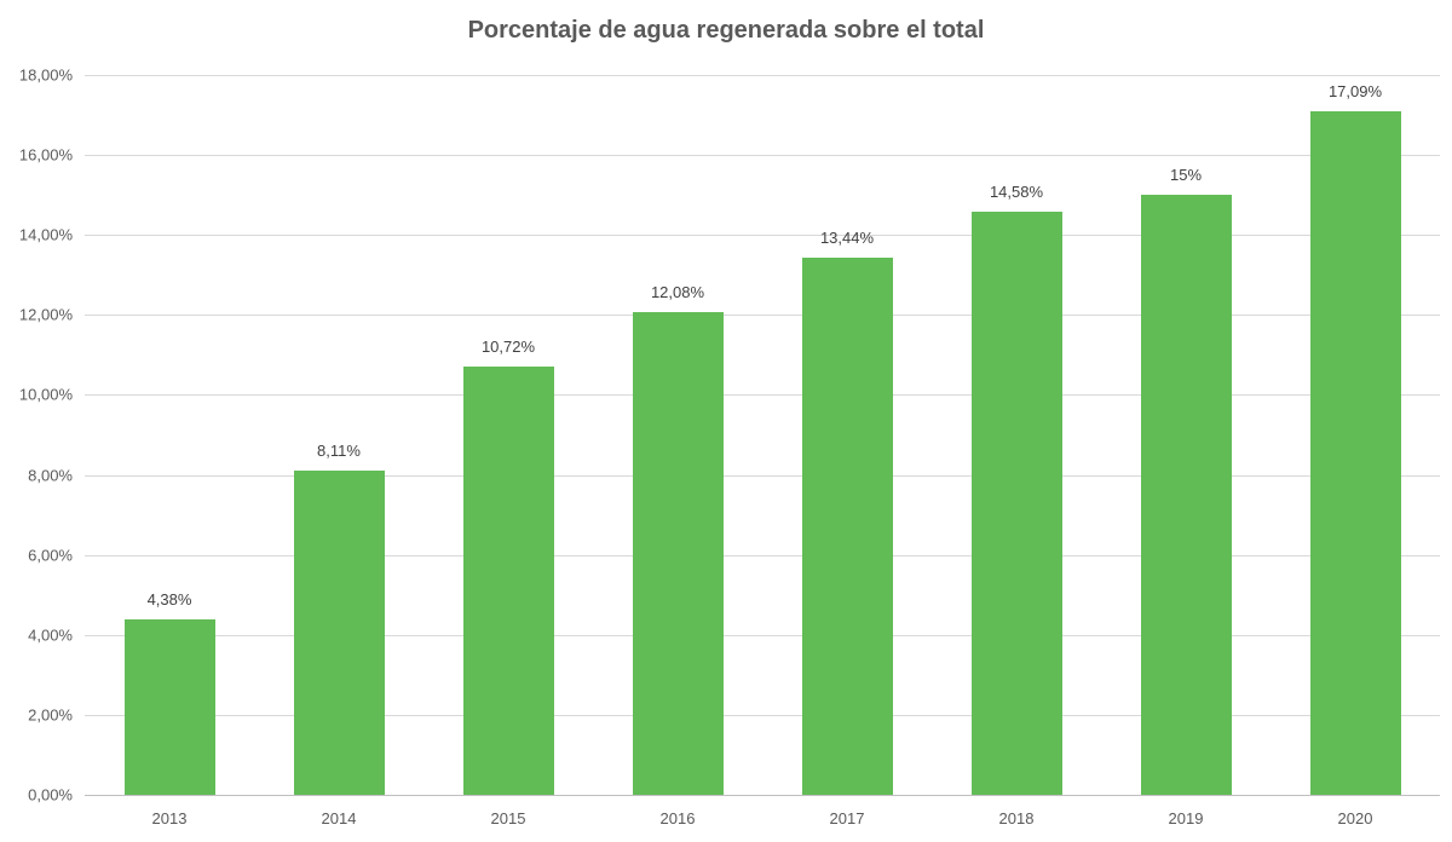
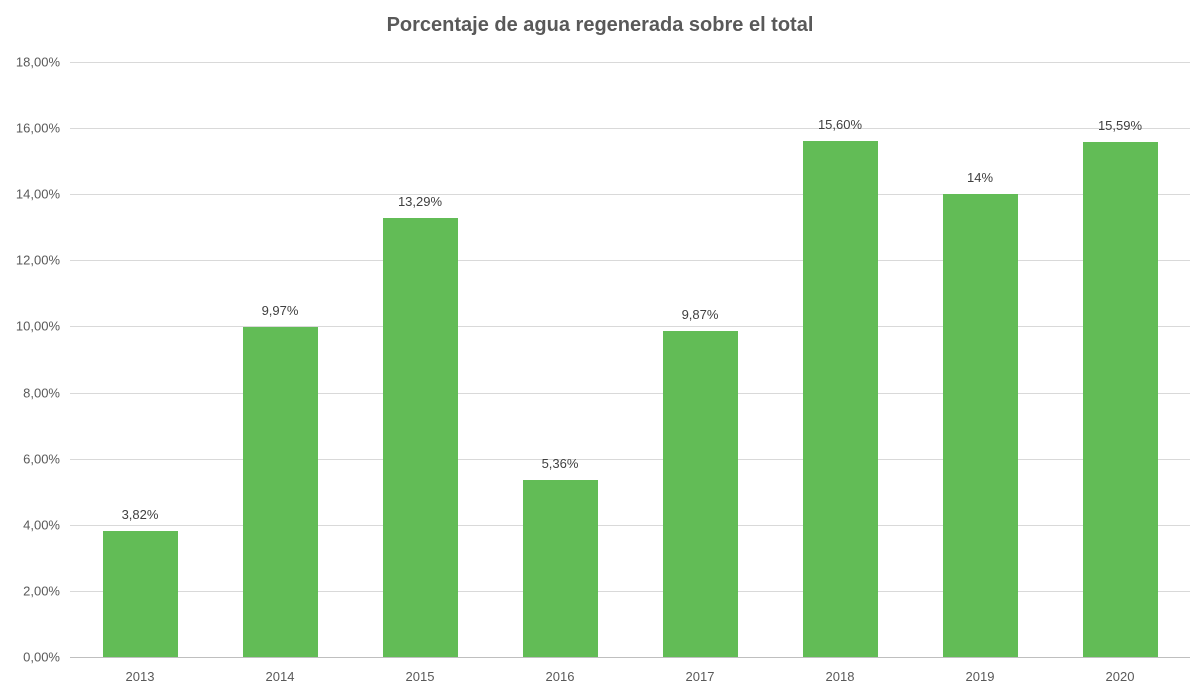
2013: 4,38% -> 3,82%
2014: 8,11% -> 9,97%
2015: 10,72% -> 13,29%
2016: 12,08% -> 5,36%
2017: 13,44% -> 9,87%
2018: 14,58% -> 15,60%
2019: 15% -> 14%
2020: 17,09% -> 15,59%
